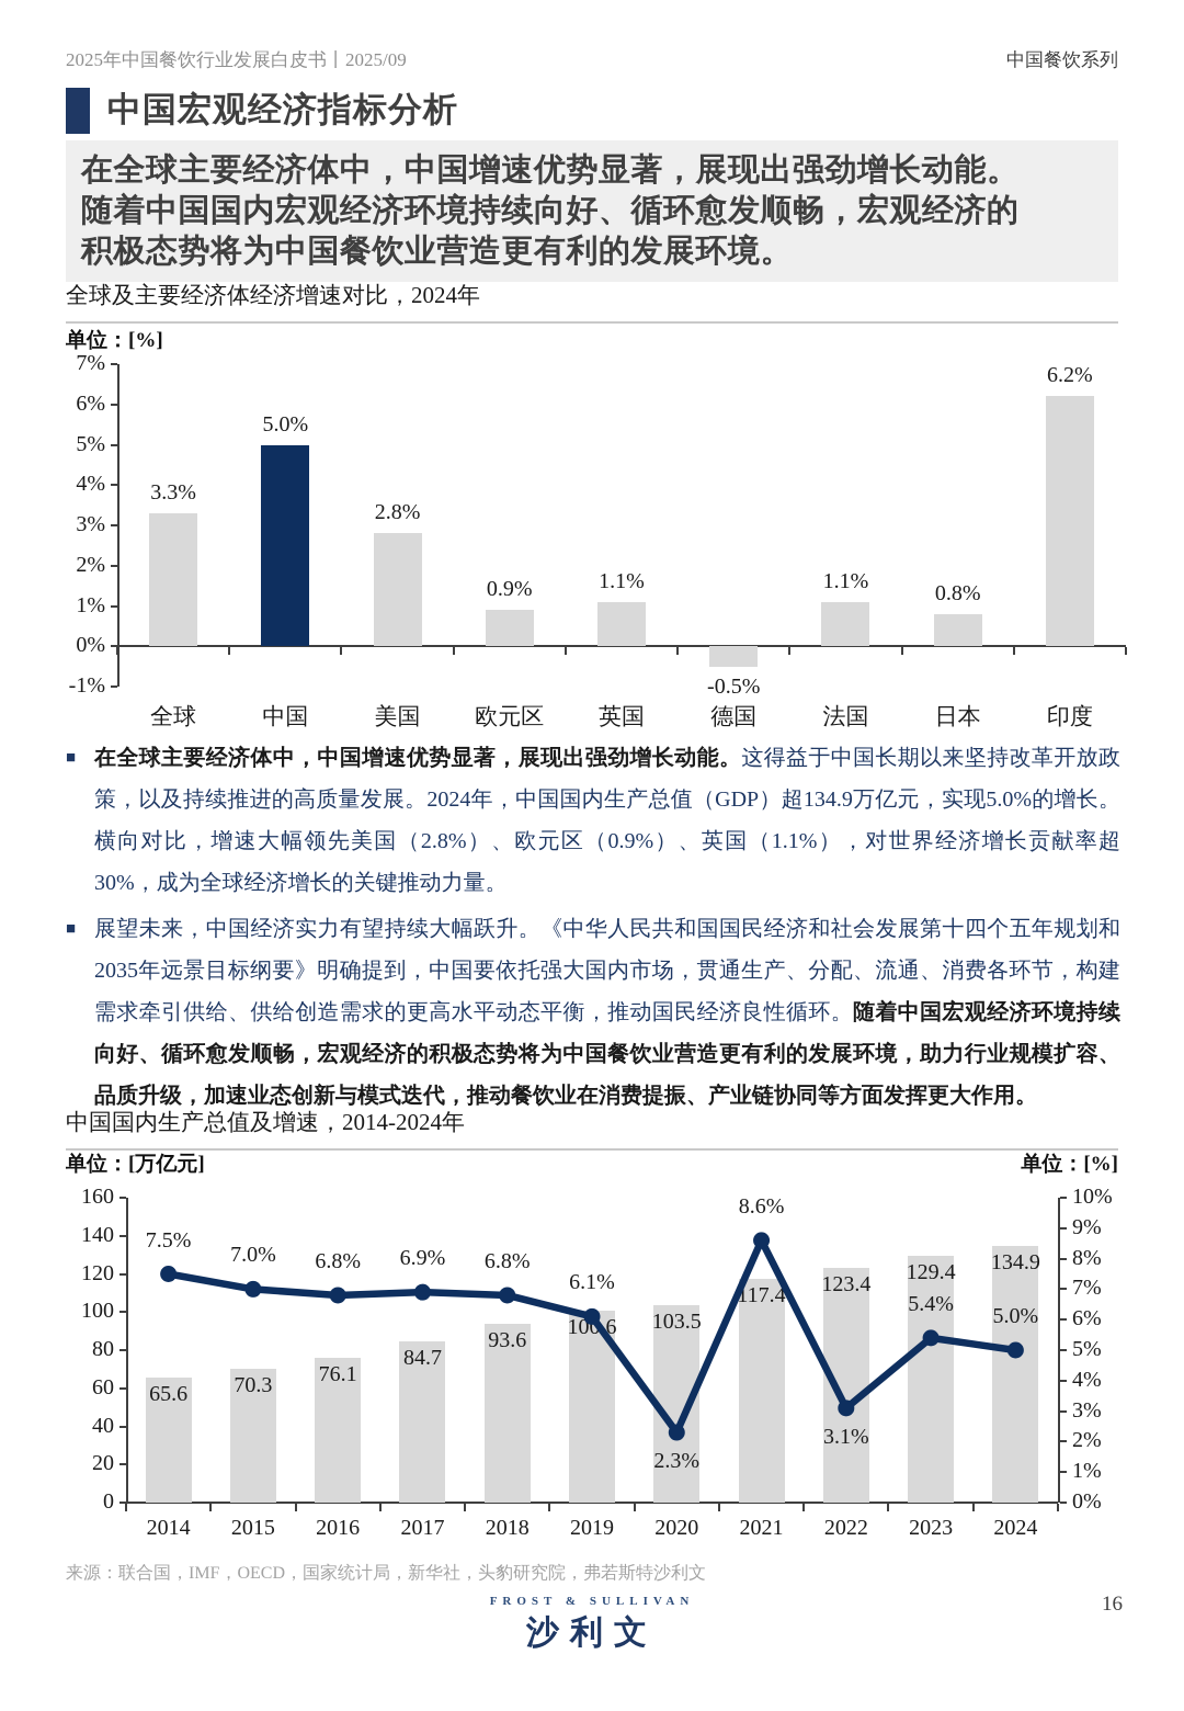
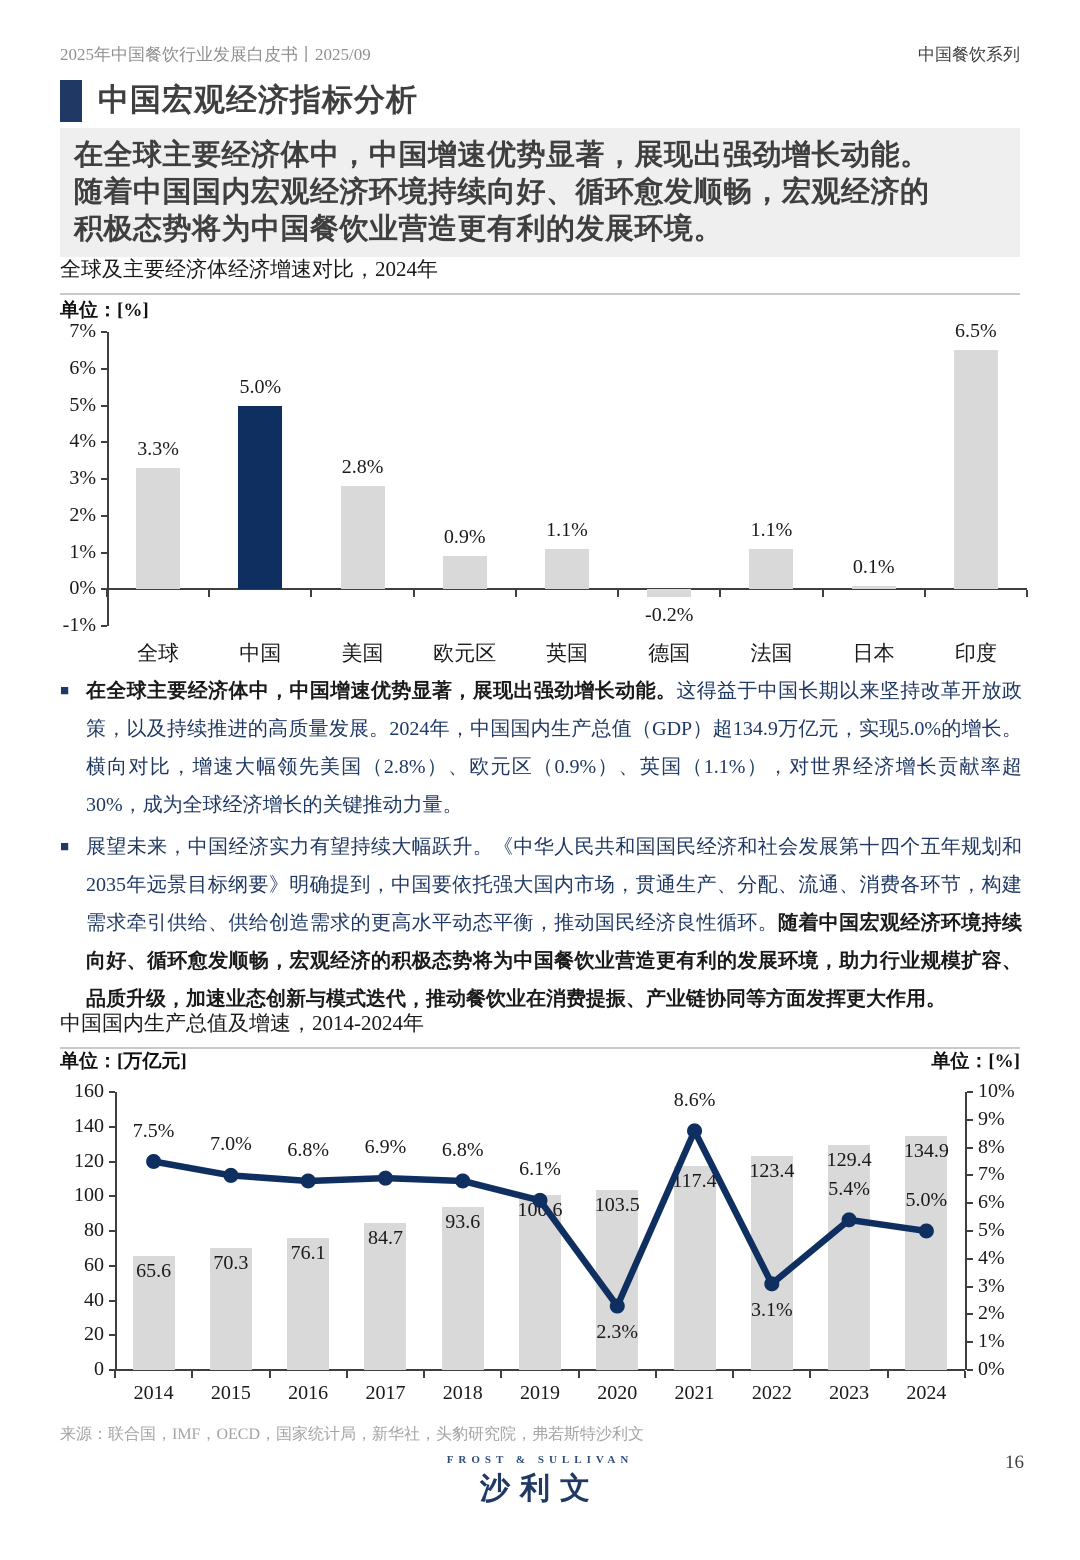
全球及主要经济体经济增速对比，2024年/德国: -0.5% -> -0.2%
全球及主要经济体经济增速对比，2024年/日本: 0.8% -> 0.1%
全球及主要经济体经济增速对比，2024年/印度: 6.2% -> 6.5%
